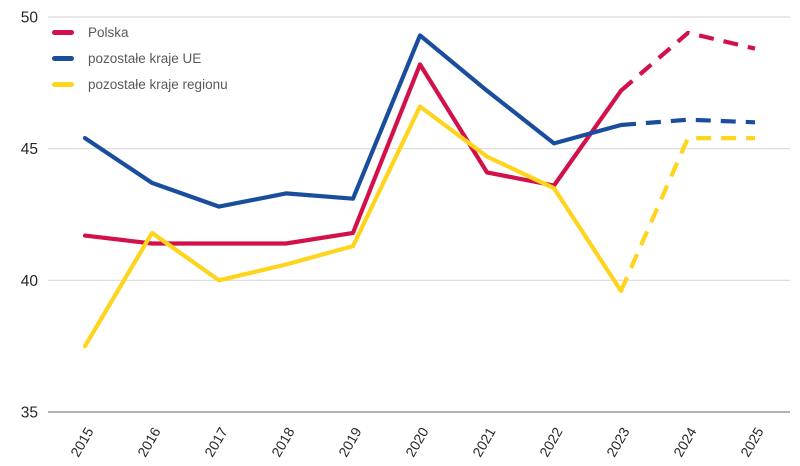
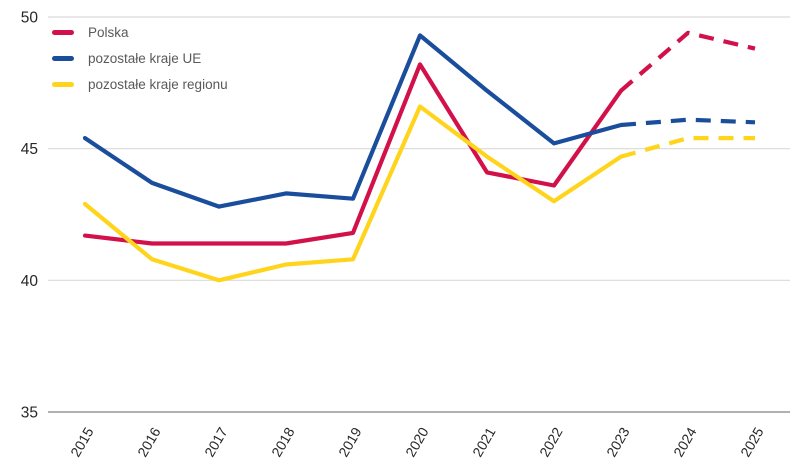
pozostałe kraje regionu/2015: 37.5 -> 42.9
pozostałe kraje regionu/2016: 41.8 -> 40.8
pozostałe kraje regionu/2019: 41.3 -> 40.8
pozostałe kraje regionu/2022: 43.5 -> 43.0
pozostałe kraje regionu/2023: 39.6 -> 44.7
